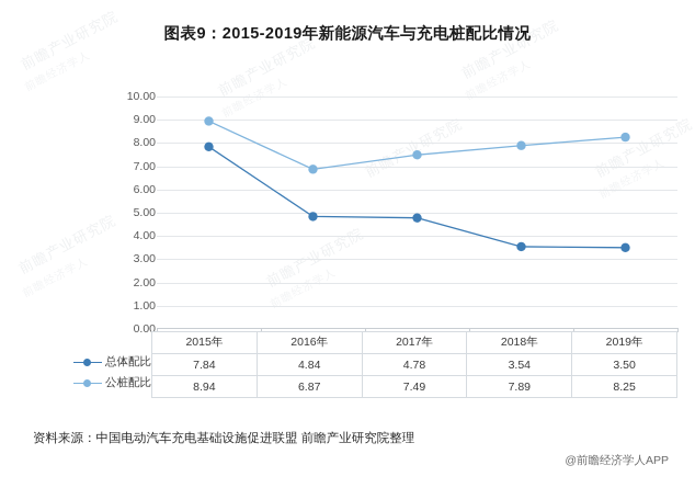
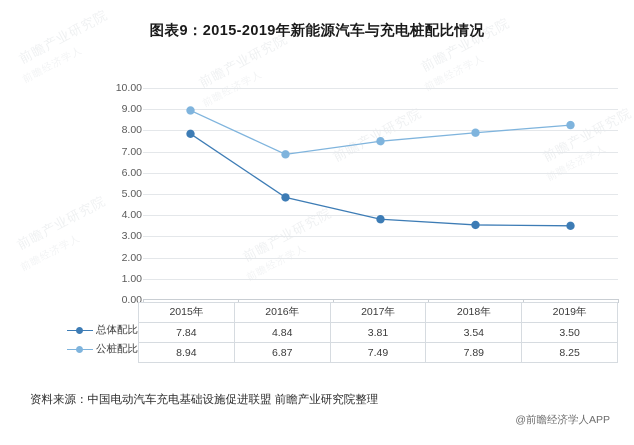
总体配比/2017年: 4.78 -> 3.81
